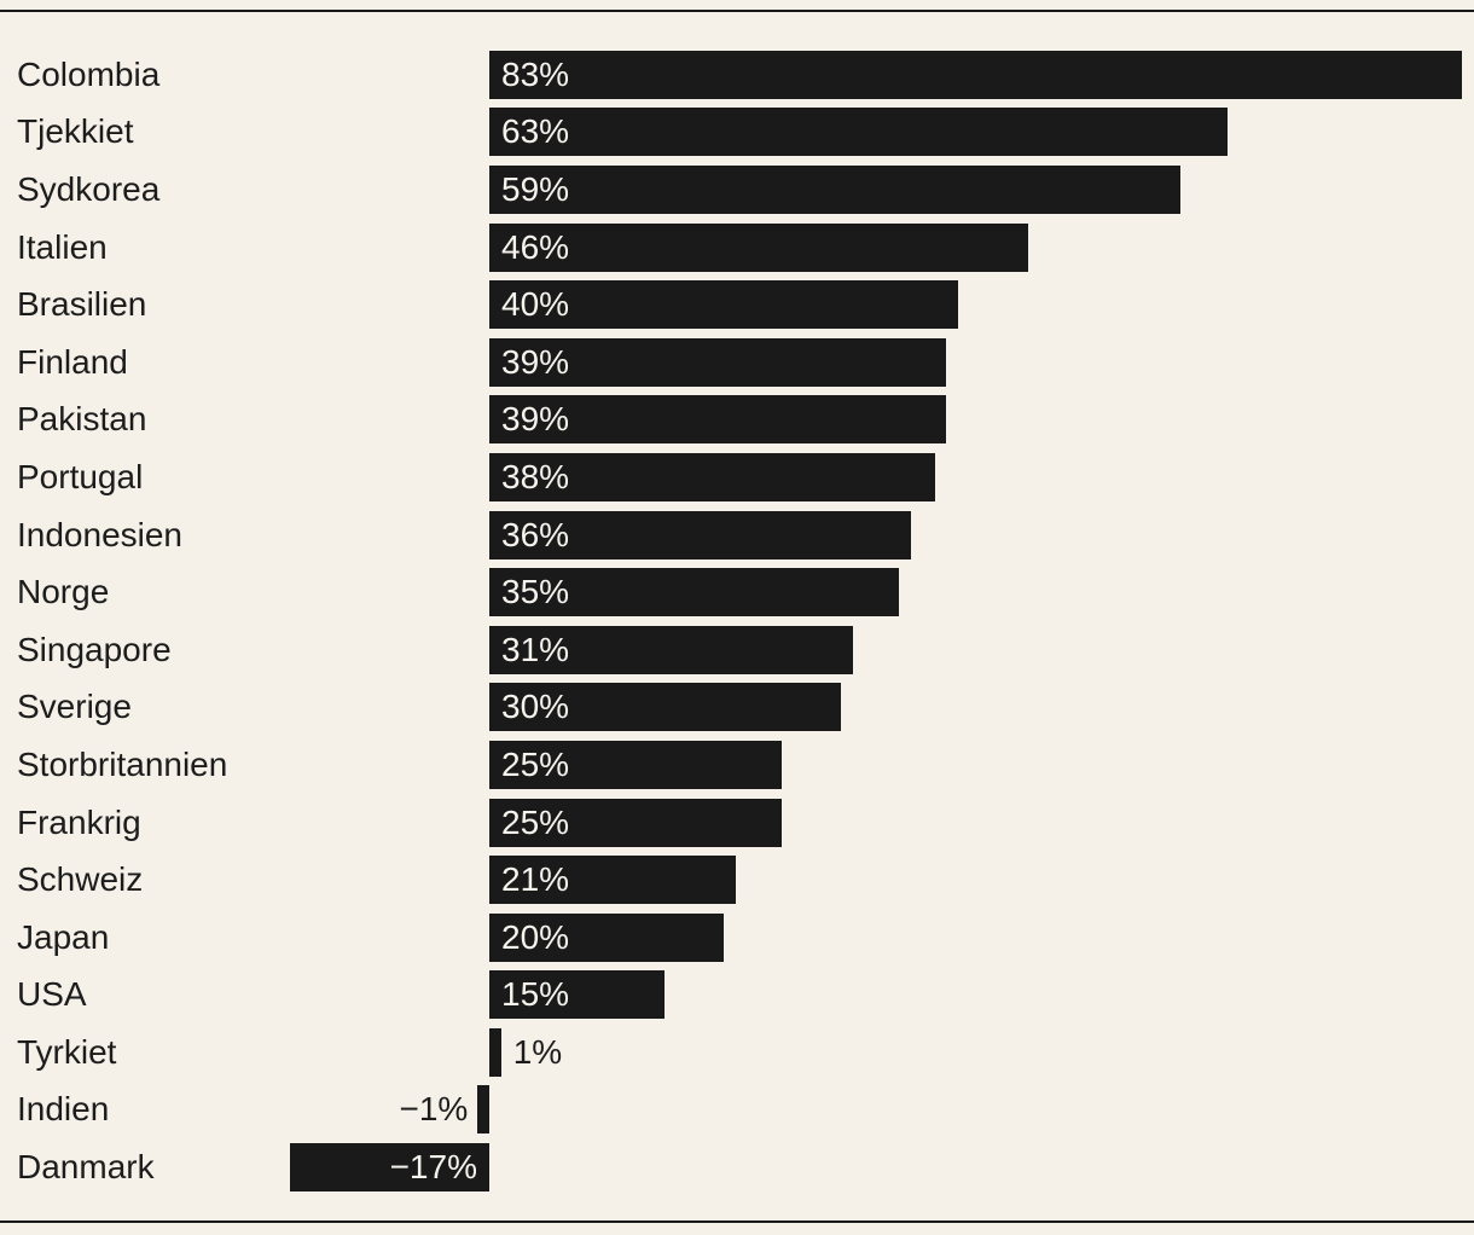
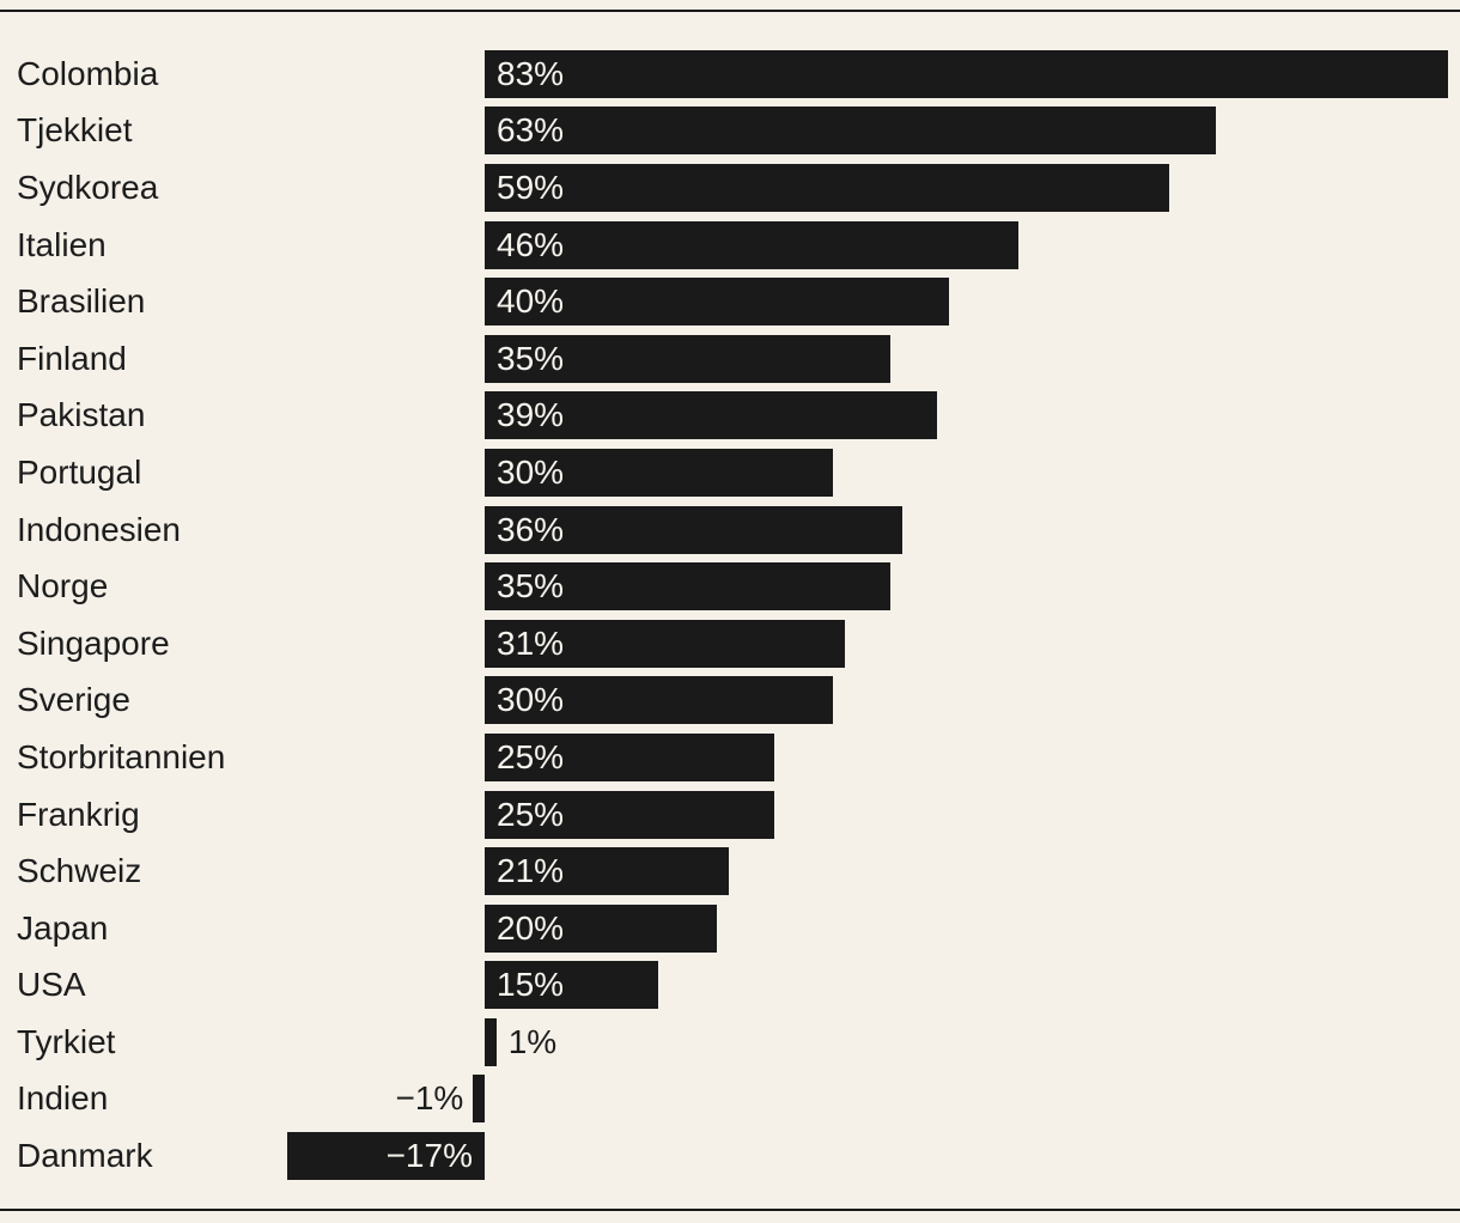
Finland: 39% -> 35%
Portugal: 38% -> 30%
